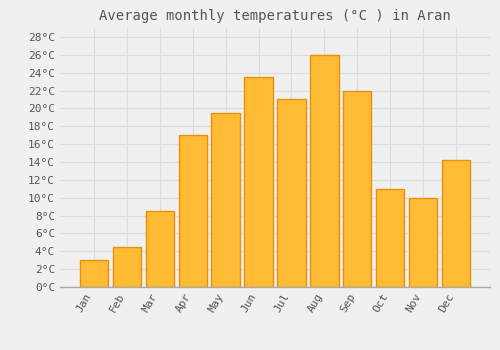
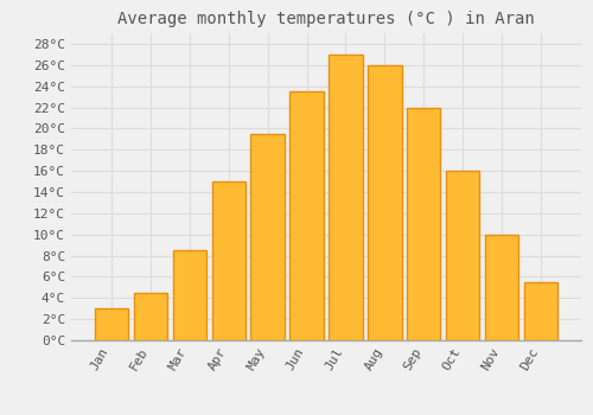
Apr: 17.0°C -> 15.0°C
Jul: 21.0°C -> 27.0°C
Oct: 11.0°C -> 16.0°C
Dec: 14.2°C -> 5.5°C
